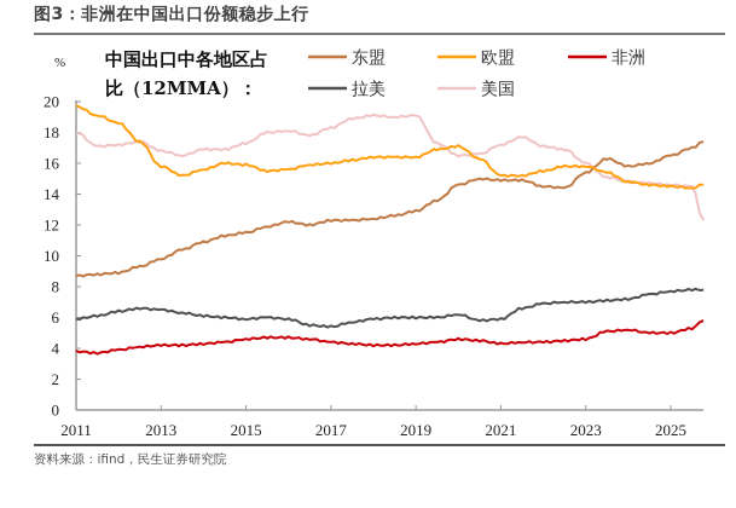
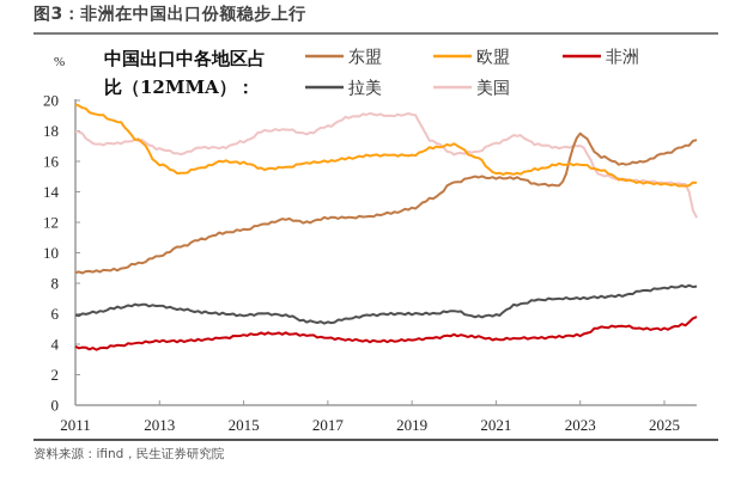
东盟/2023: 15.4 -> 17.8
美国/2023: 16.0 -> 17.0
